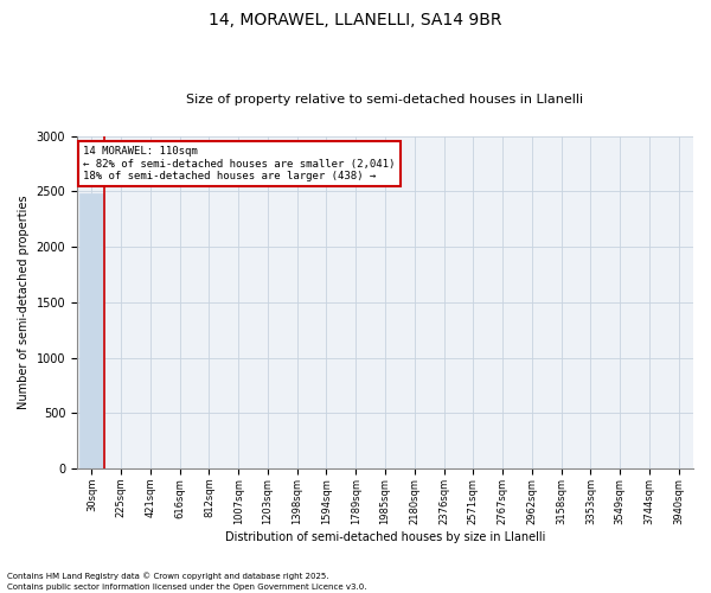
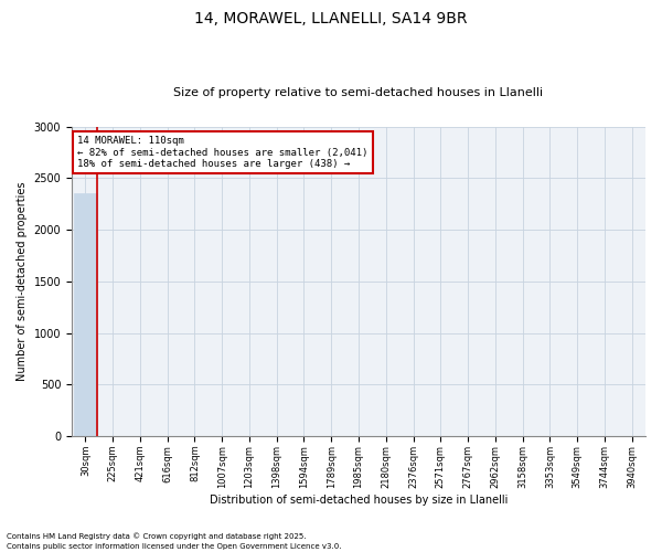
30sqm: 2480 -> 2360
